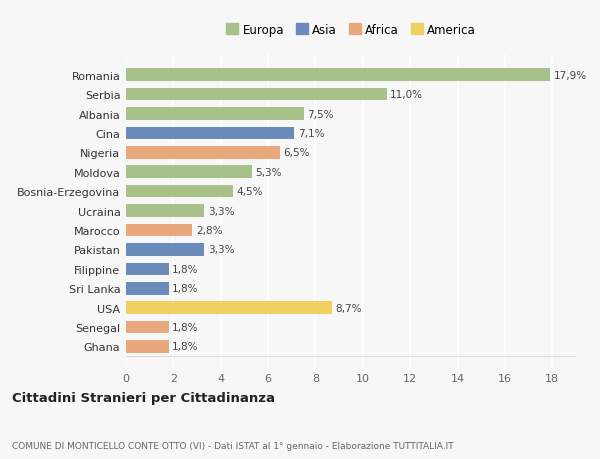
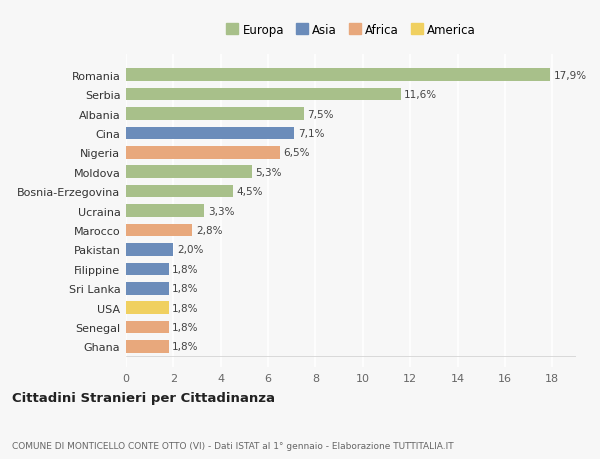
Serbia: 11,0% -> 11,6%
Pakistan: 3,3% -> 2,0%
USA: 8,7% -> 1,8%
